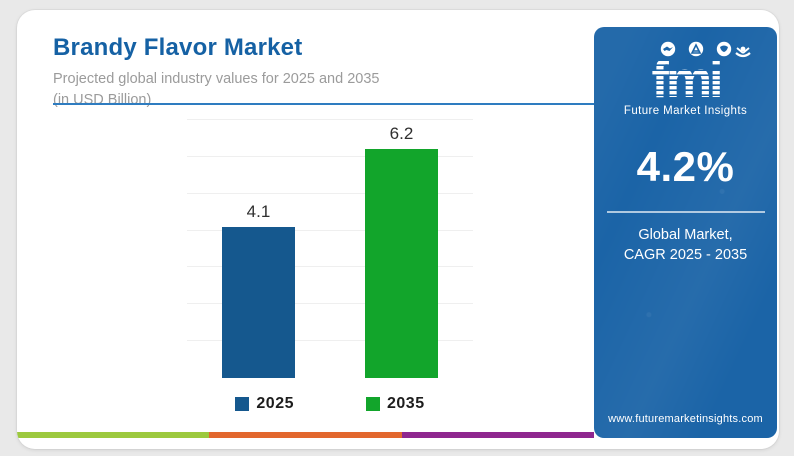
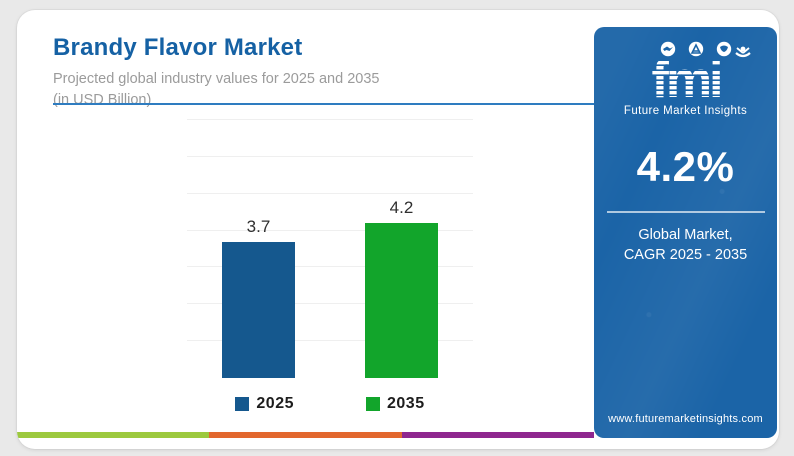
2025: 4.1 -> 3.7
2035: 6.2 -> 4.2
